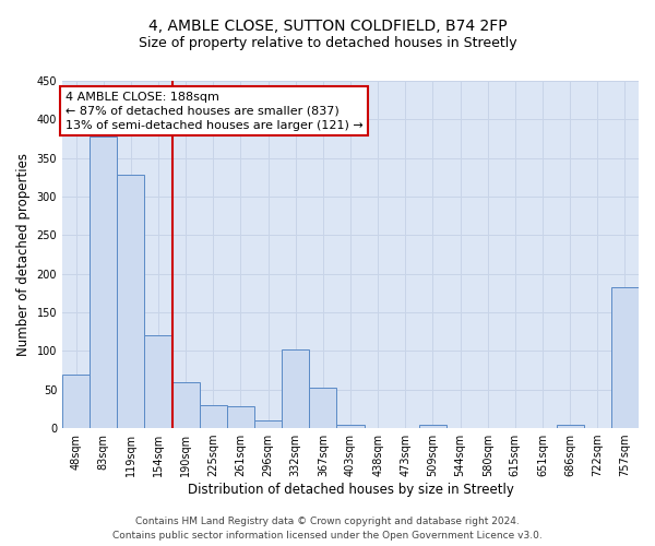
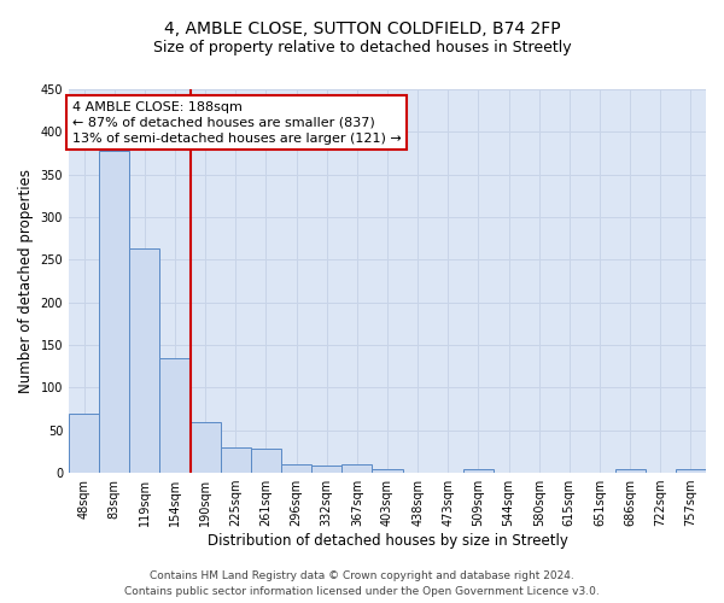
119sqm: 328 -> 263
154sqm: 120 -> 135
332sqm: 102 -> 8
367sqm: 52 -> 10
757sqm: 182 -> 5
